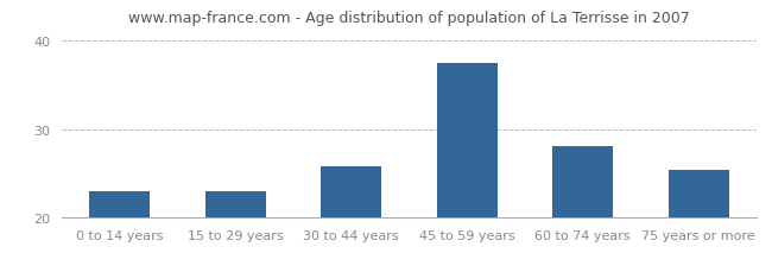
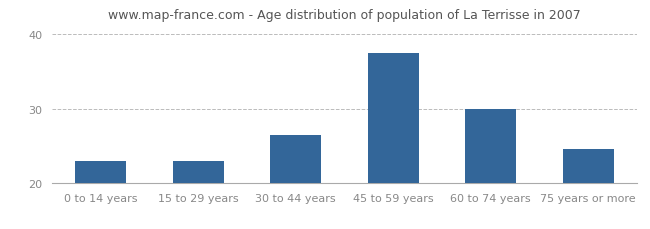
30 to 44 years: 25.8 -> 26.5
60 to 74 years: 28.0 -> 30.0
75 years or more: 25.4 -> 24.5
